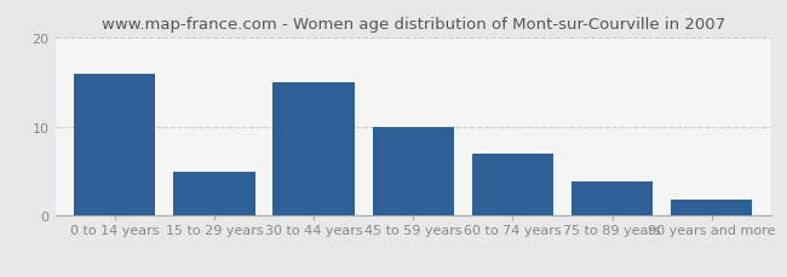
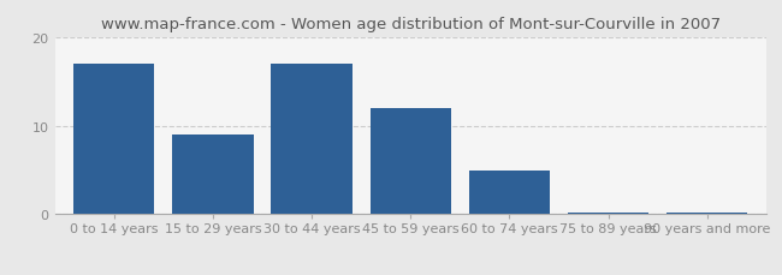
0 to 14 years: 16.0 -> 17.0
15 to 29 years: 5.0 -> 9.0
30 to 44 years: 15.0 -> 17.0
45 to 59 years: 10.0 -> 12.0
60 to 74 years: 7.0 -> 5.0
75 to 89 years: 3.8 -> 0.1
90 years and more: 1.8 -> 0.1
